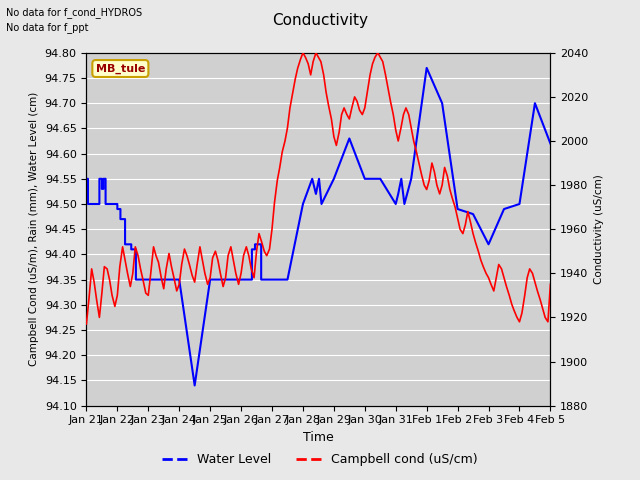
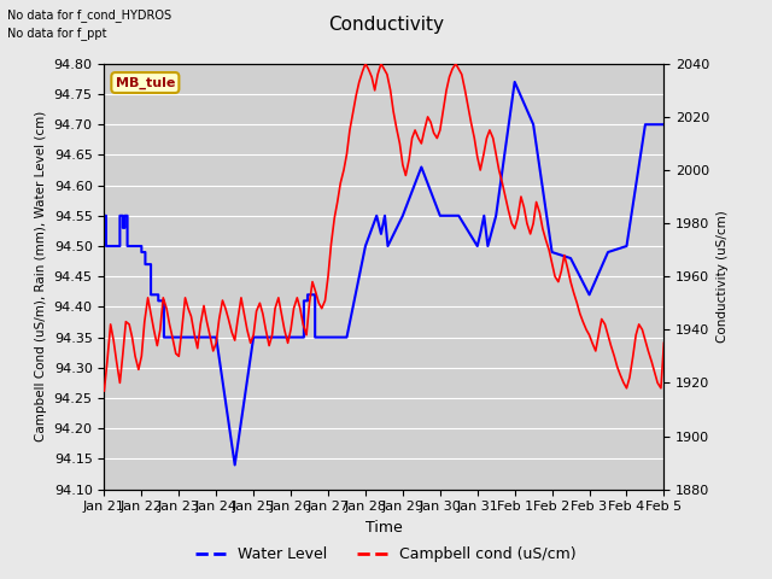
Water Level/Feb 5: 94.62 -> 94.70
